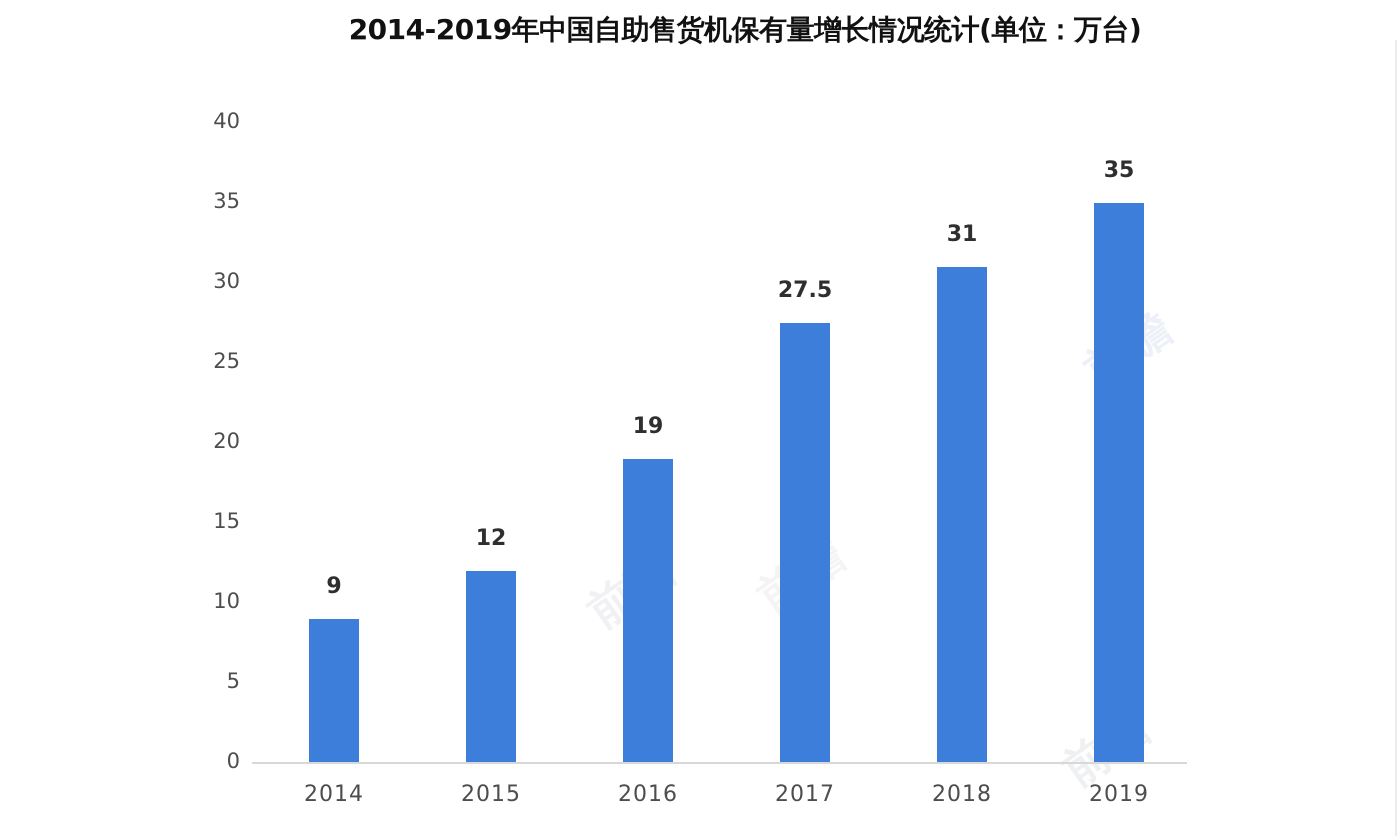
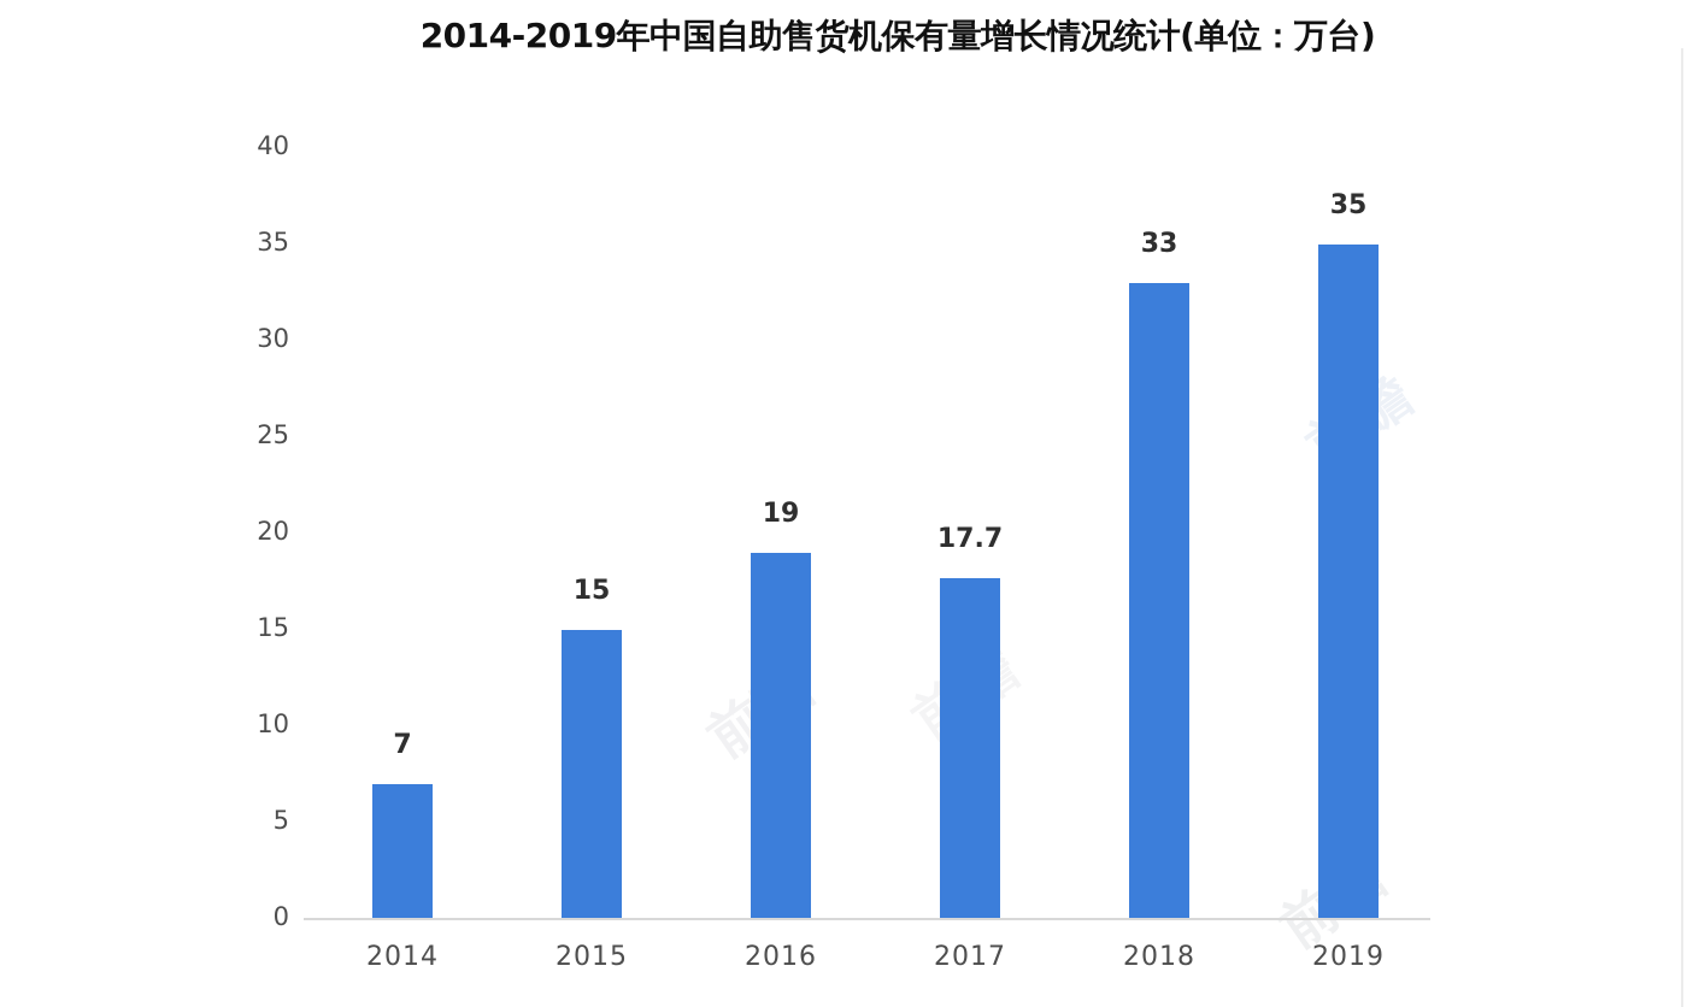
2014: 9 -> 7
2015: 12 -> 15
2017: 27.5 -> 17.7
2018: 31 -> 33
